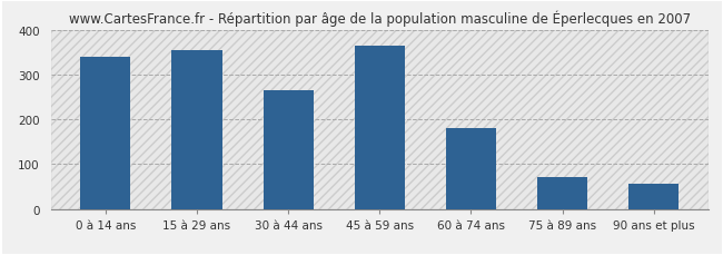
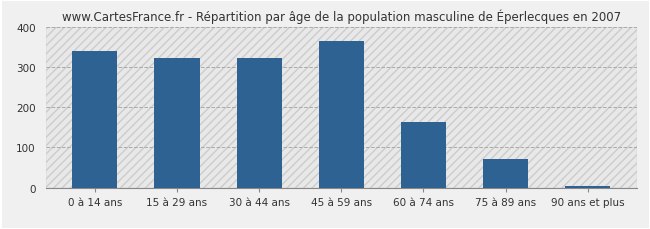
15 à 29 ans: 355 -> 322
30 à 44 ans: 265 -> 322
60 à 74 ans: 180 -> 163
90 ans et plus: 55 -> 5
